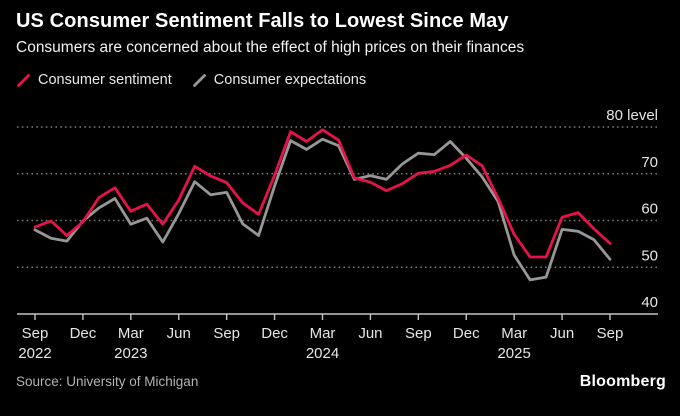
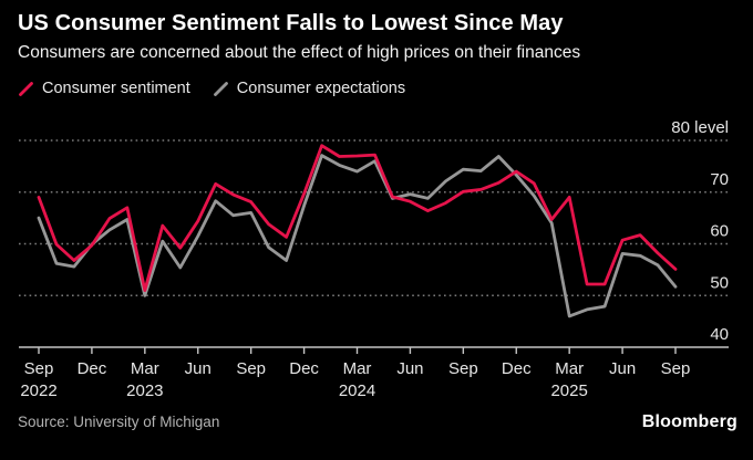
Consumer sentiment/Sep 2022: 59 -> 69
Consumer expectations/Sep 2022: 58 -> 65
Consumer sentiment/Mar 2023: 62 -> 51
Consumer expectations/Mar 2023: 59 -> 50
Consumer sentiment/Mar 2024: 79 -> 77
Consumer expectations/Mar 2024: 77 -> 74
Consumer sentiment/Mar 2025: 57 -> 69
Consumer expectations/Mar 2025: 53 -> 46
